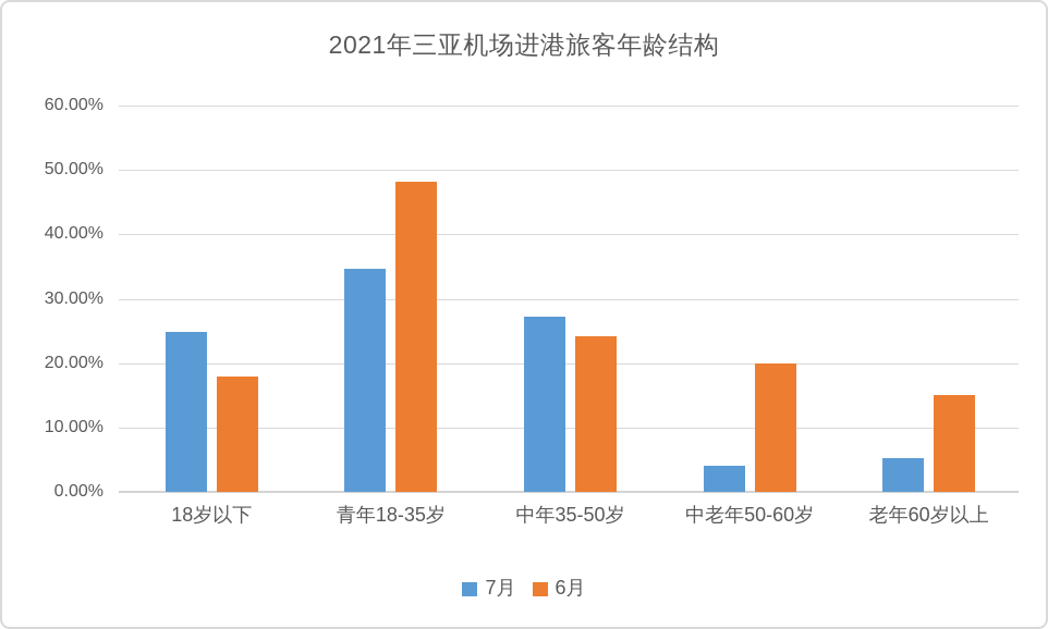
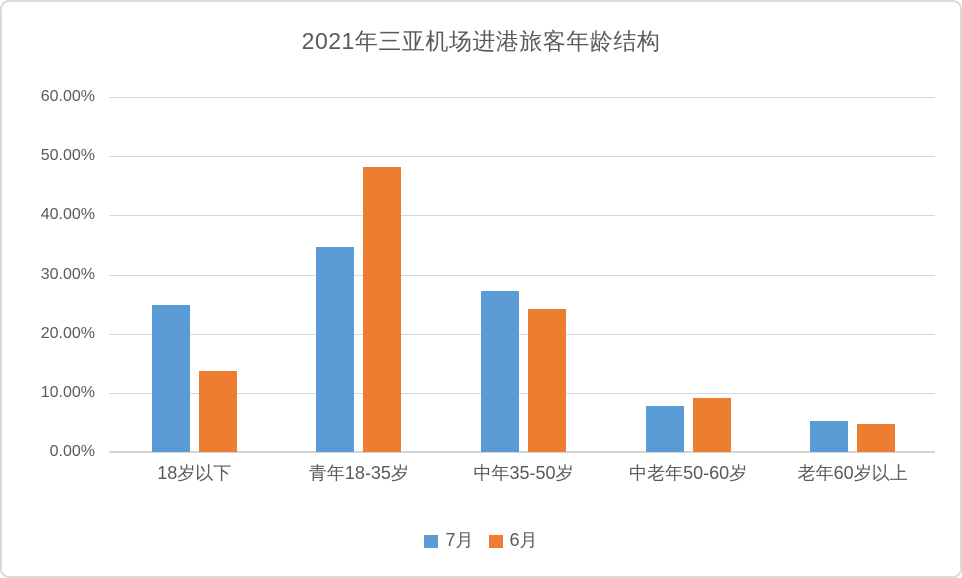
6月/18岁以下: 18% -> 14%
7月/中老年50-60岁: 4% -> 8%
6月/中老年50-60岁: 20% -> 9%
6月/老年60岁以上: 15% -> 5%
